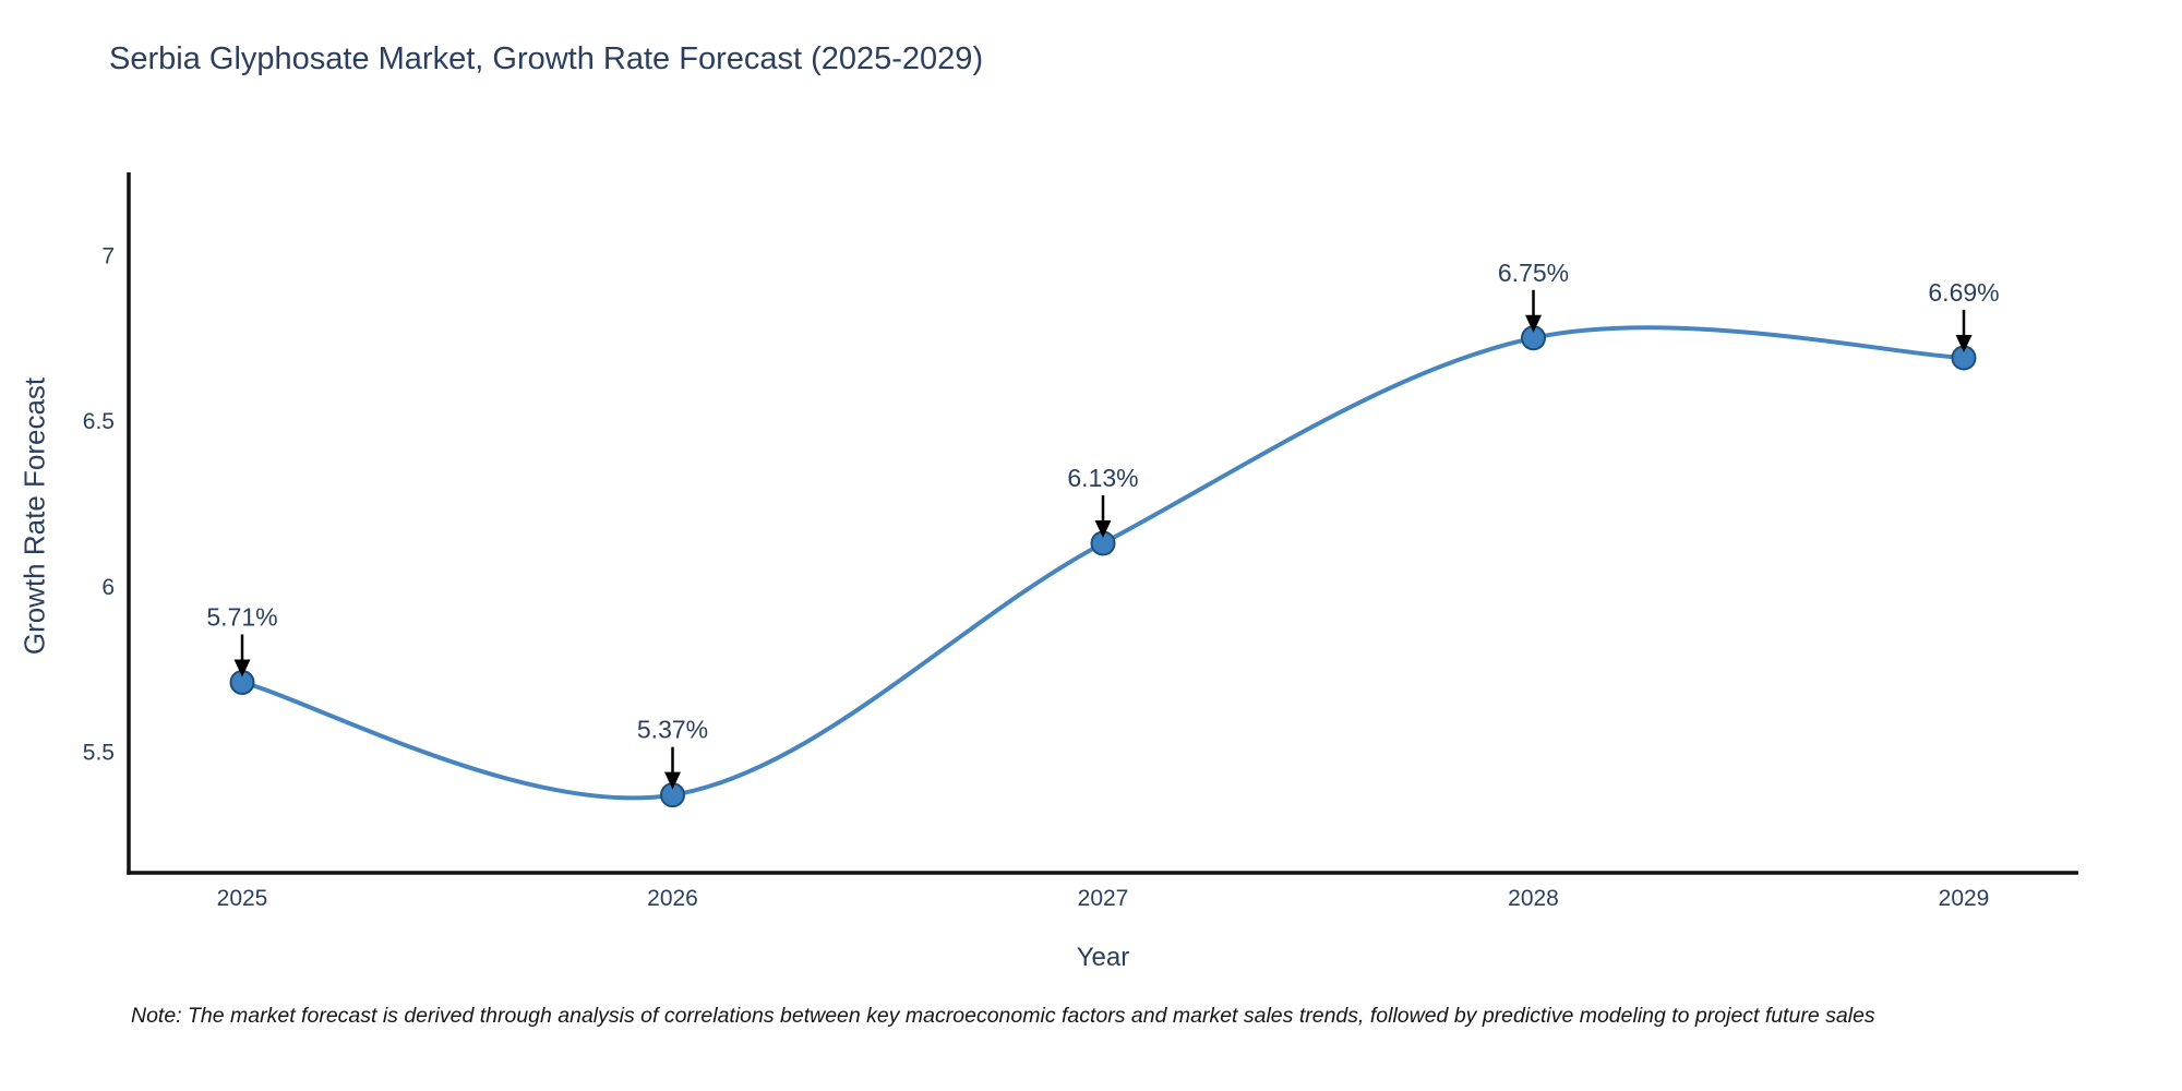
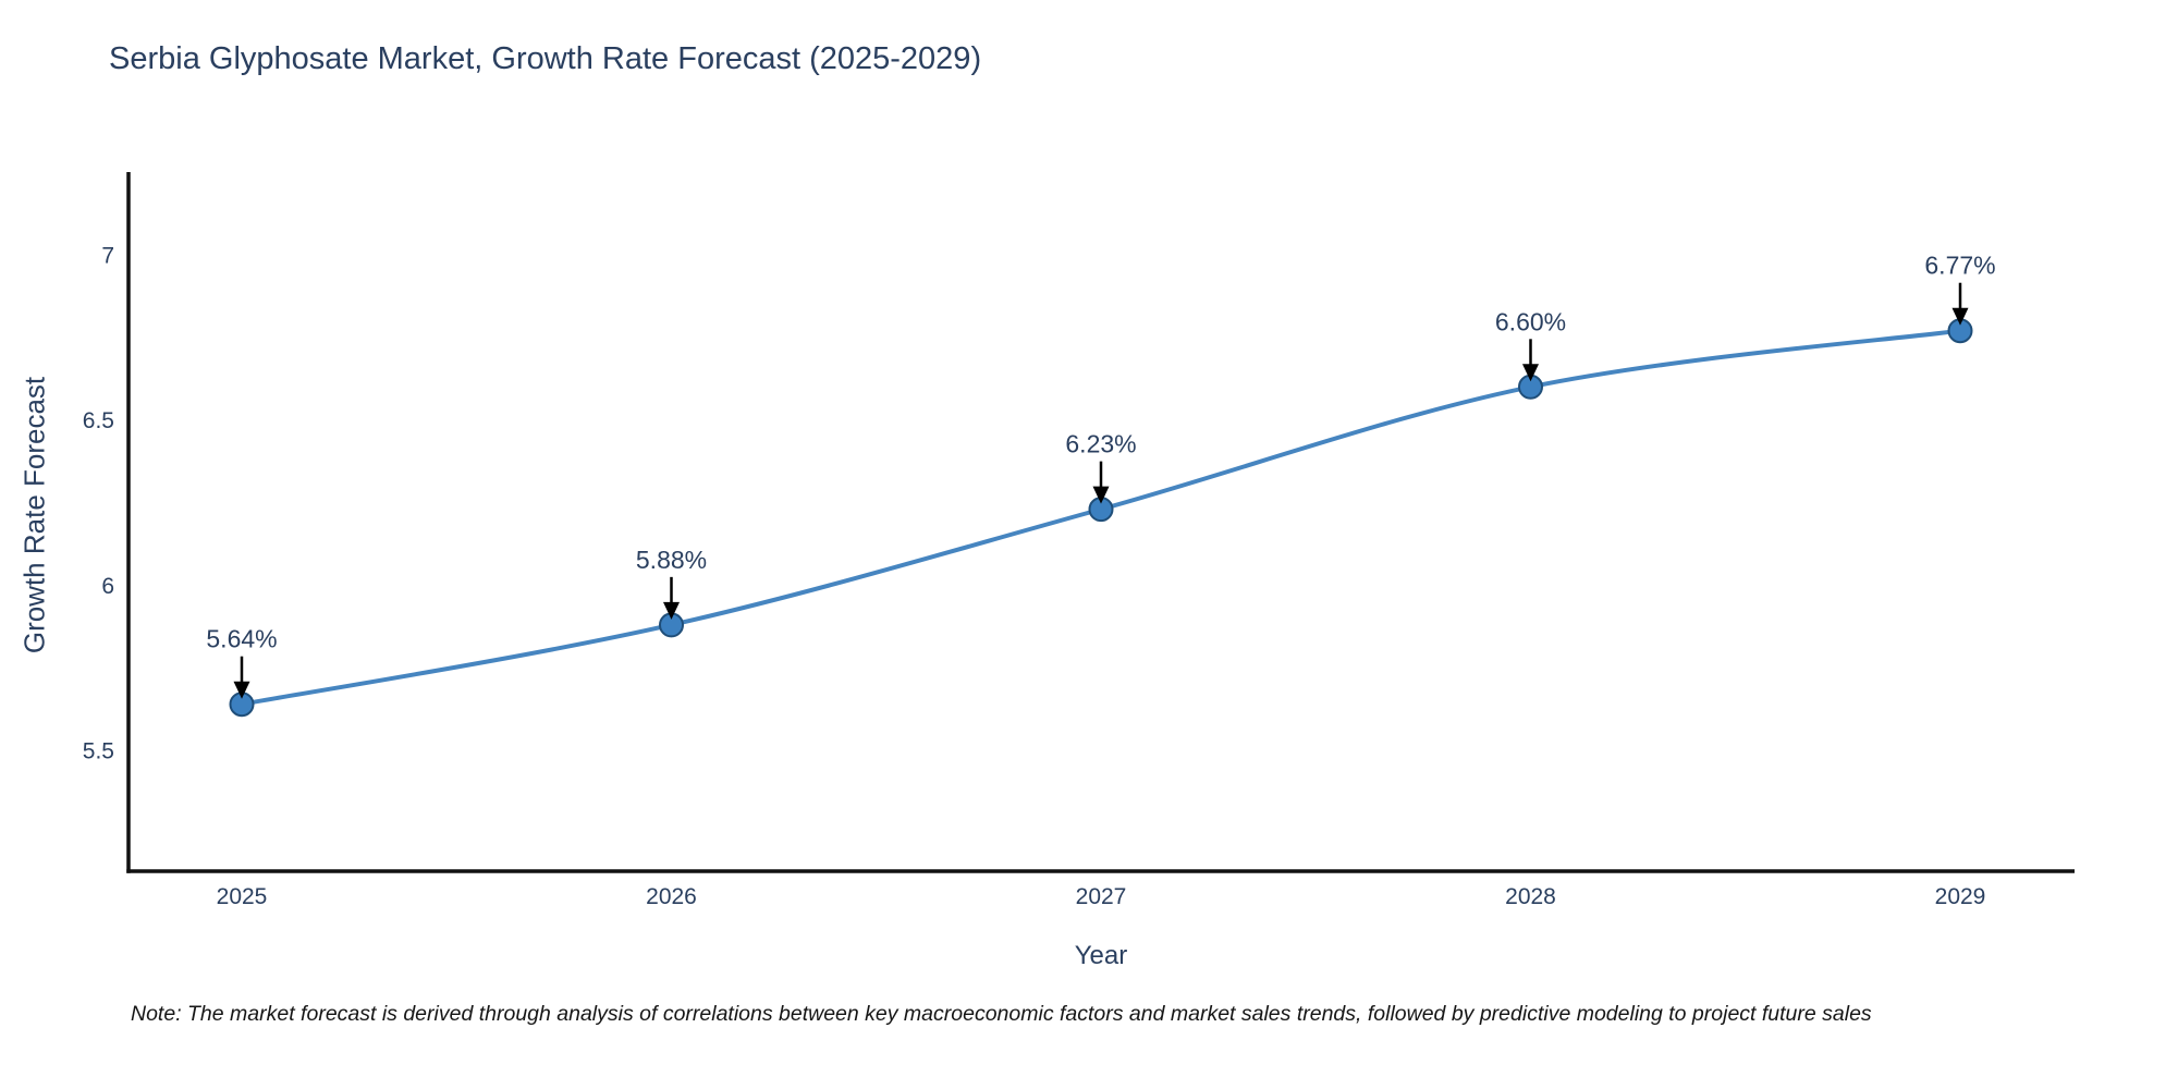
2025: 5.71% -> 5.64%
2026: 5.37% -> 5.88%
2027: 6.13% -> 6.23%
2028: 6.75% -> 6.60%
2029: 6.69% -> 6.77%
